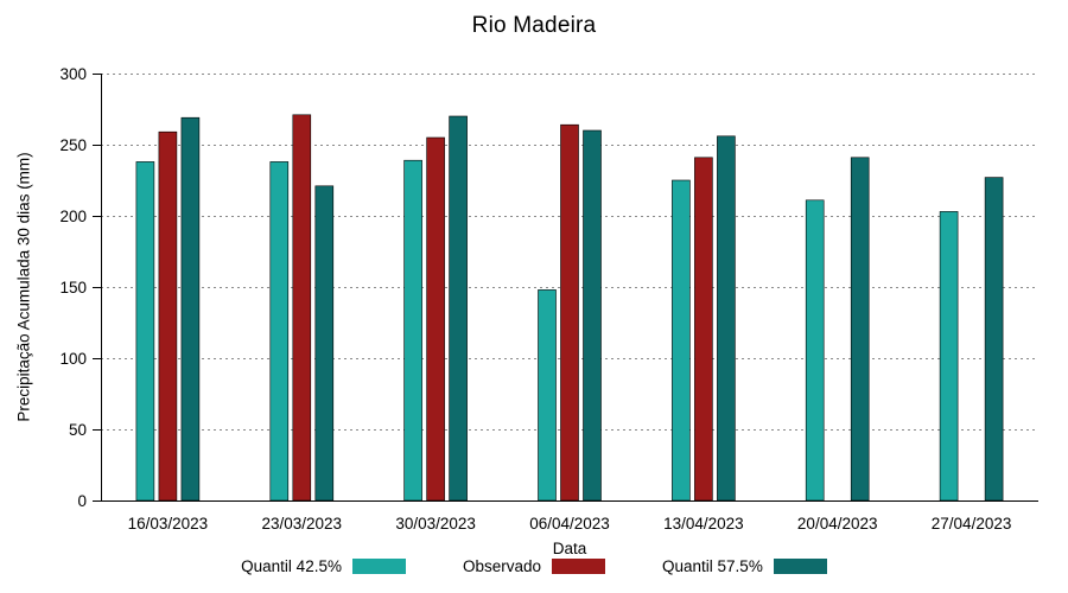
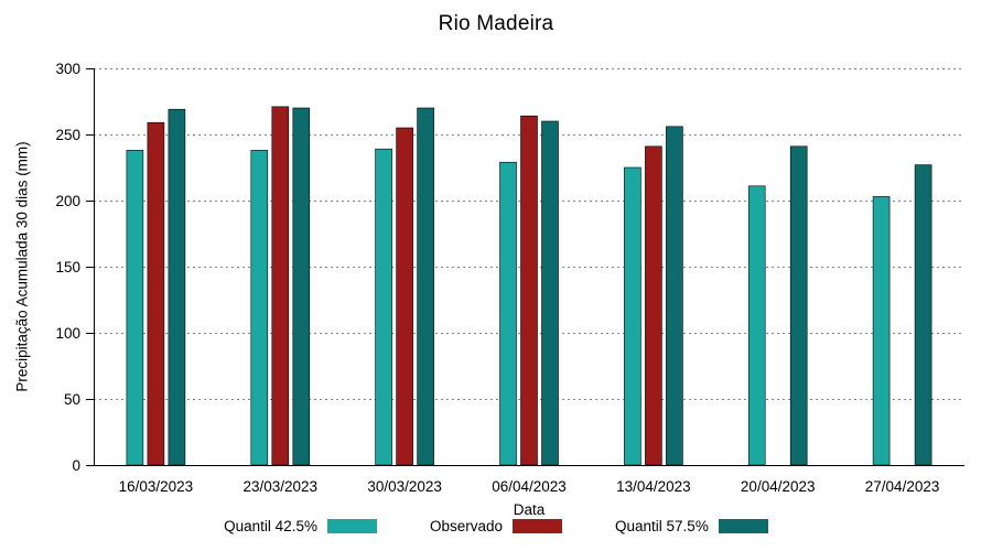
Quantil 57.5%/23/03/2023: 221 -> 270
Quantil 42.5%/06/04/2023: 148 -> 229
